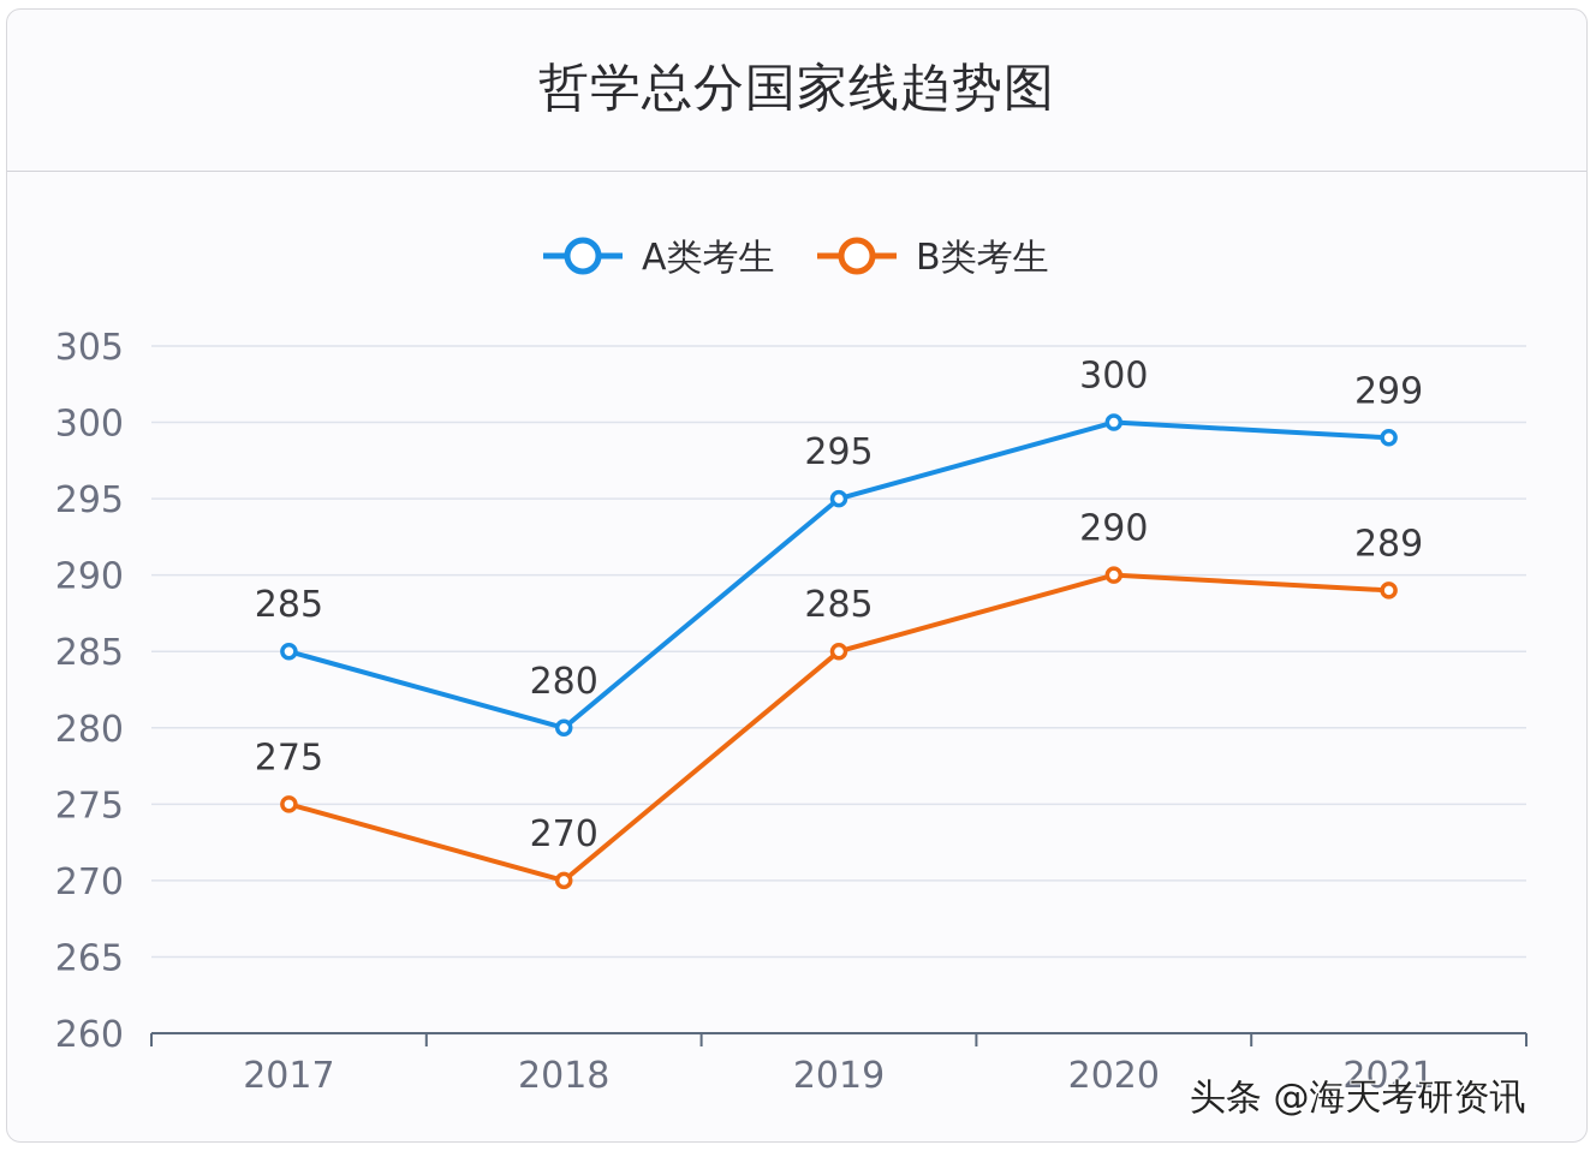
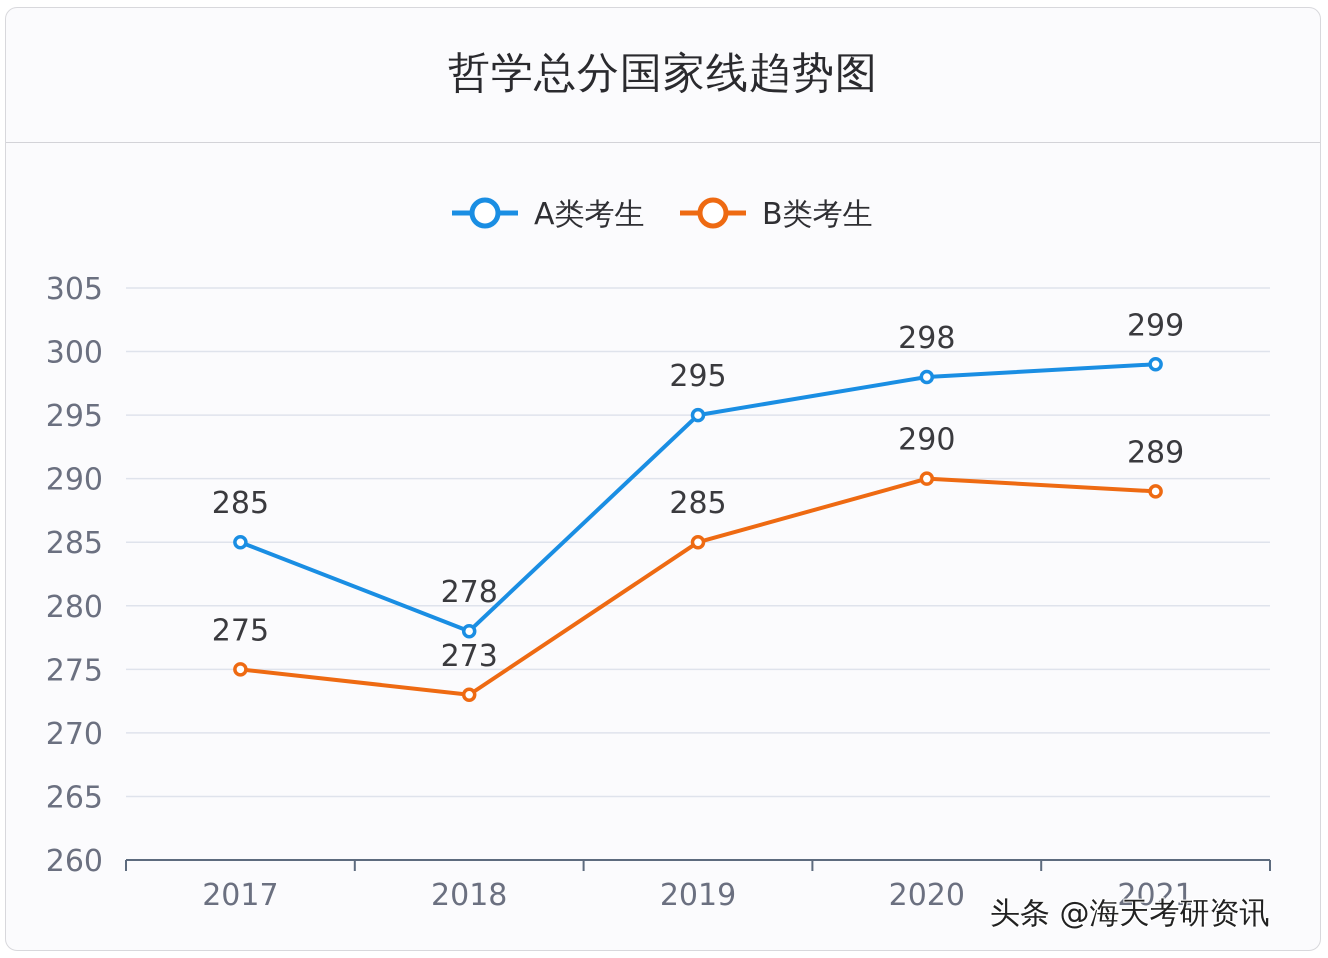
A类考生/2018: 280 -> 278
B类考生/2018: 270 -> 273
A类考生/2020: 300 -> 298
